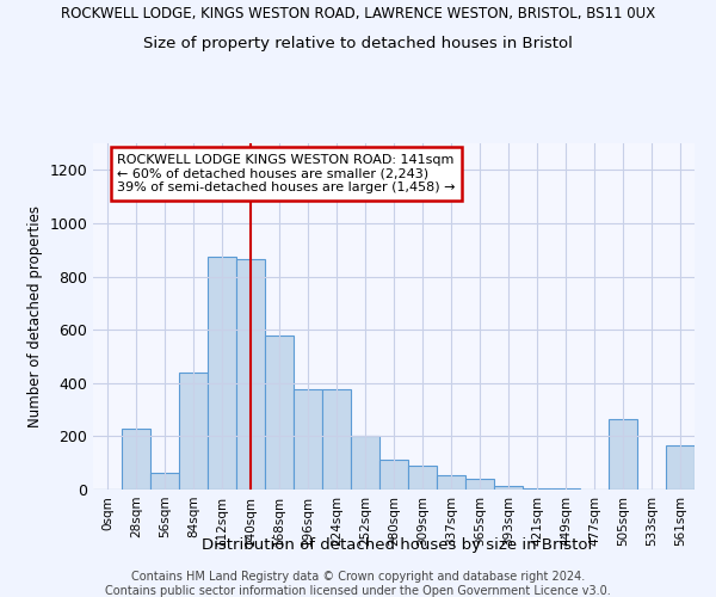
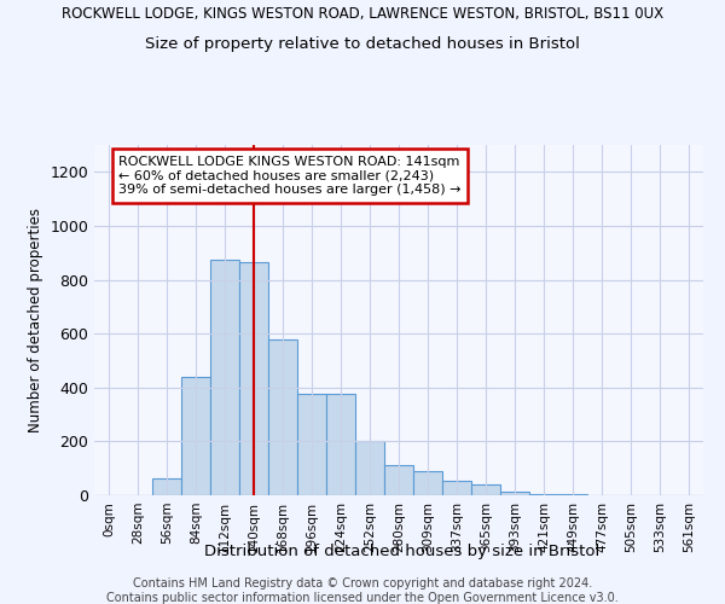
28sqm: 230 -> 2
505sqm: 265 -> 1
561sqm: 165 -> 1
